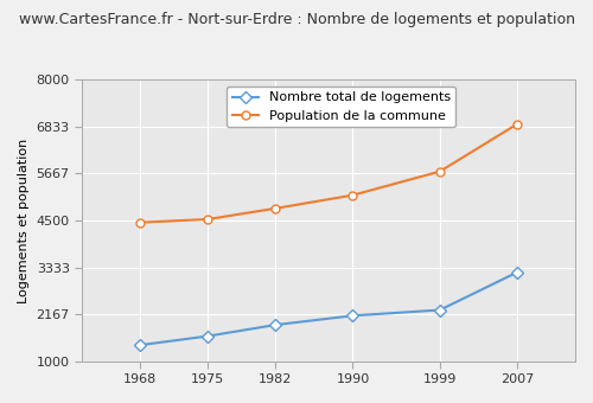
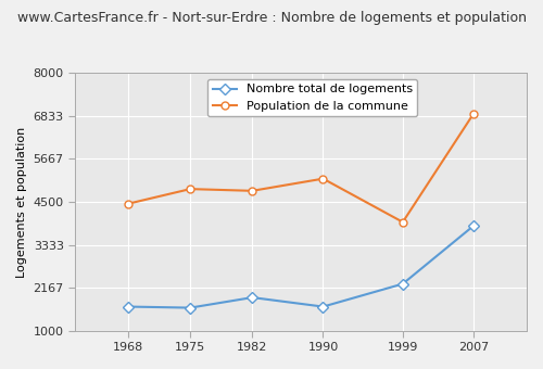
Nombre total de logements/1968: 1400 -> 1650
Population de la commune/1975: 4530 -> 4850
Nombre total de logements/1990: 2130 -> 1650
Population de la commune/1999: 5720 -> 3950
Nombre total de logements/2007: 3210 -> 3850
